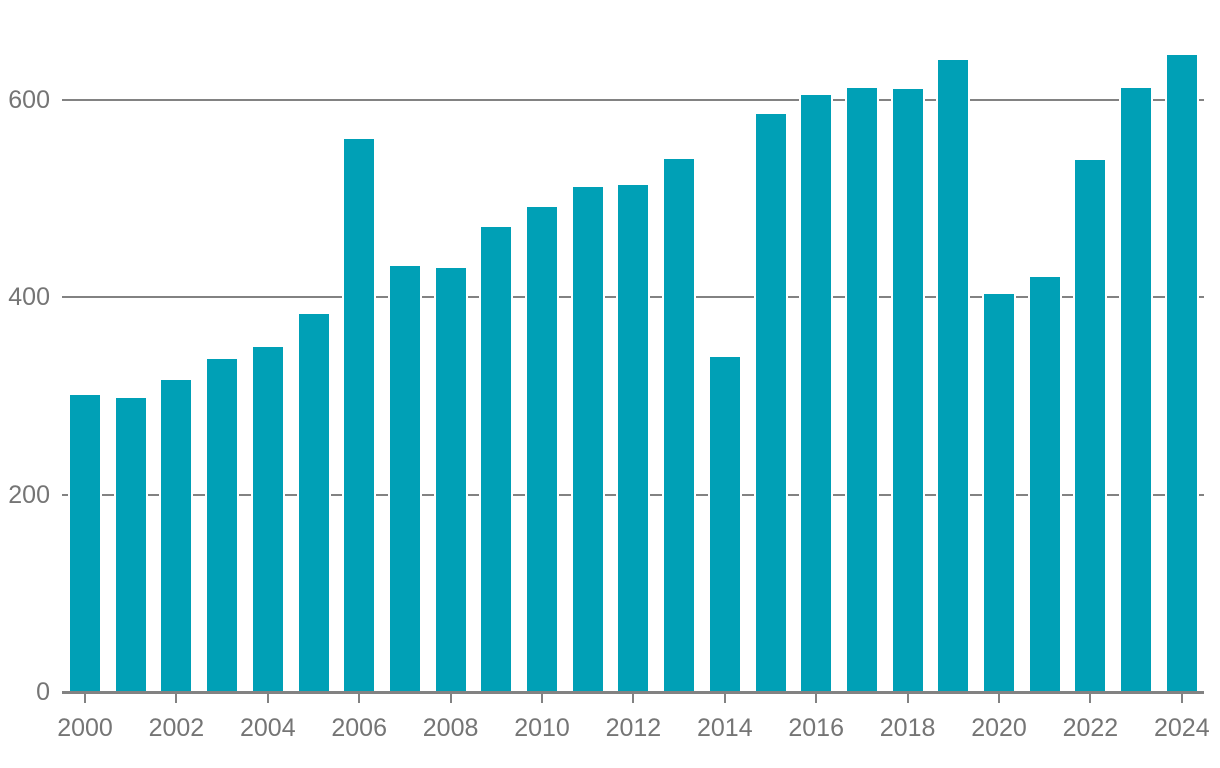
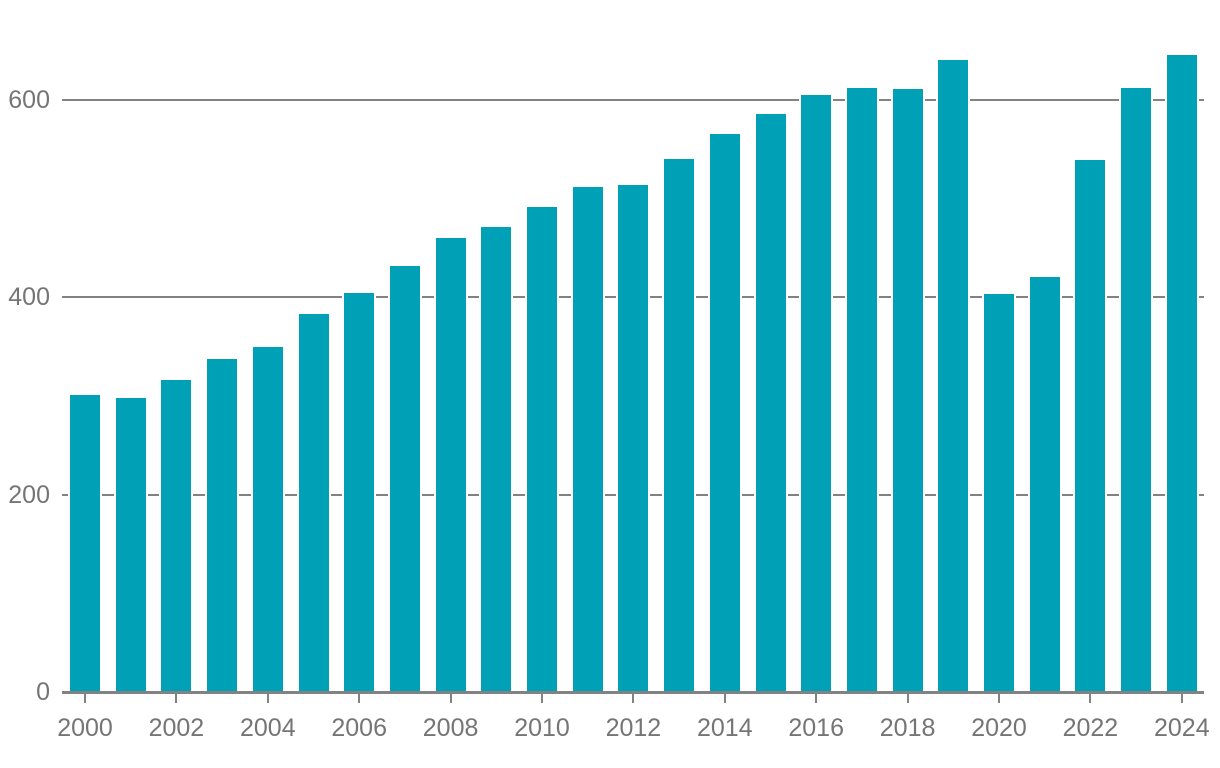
2006: 560 -> 400
2008: 430 -> 460
2014: 340 -> 570
